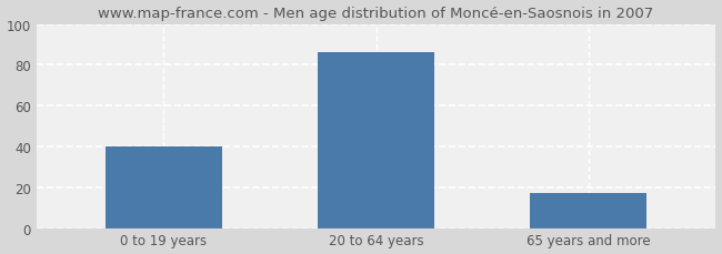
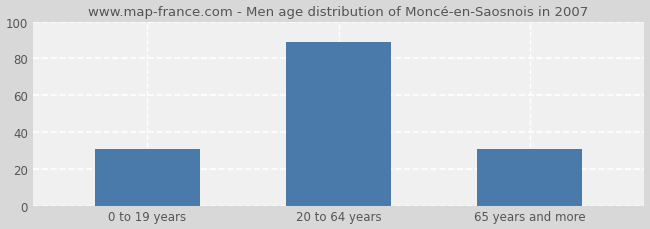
0 to 19 years: 40 -> 31
20 to 64 years: 86 -> 89
65 years and more: 17 -> 31
